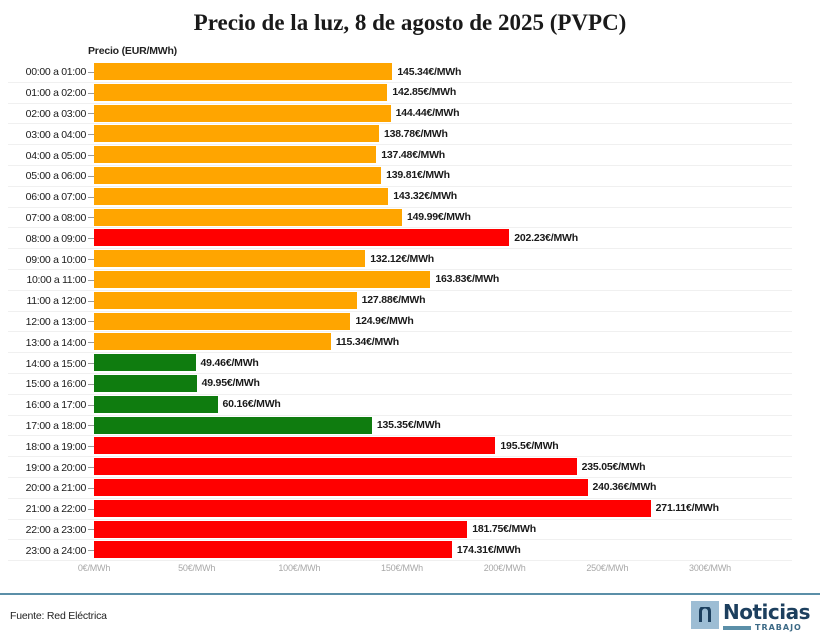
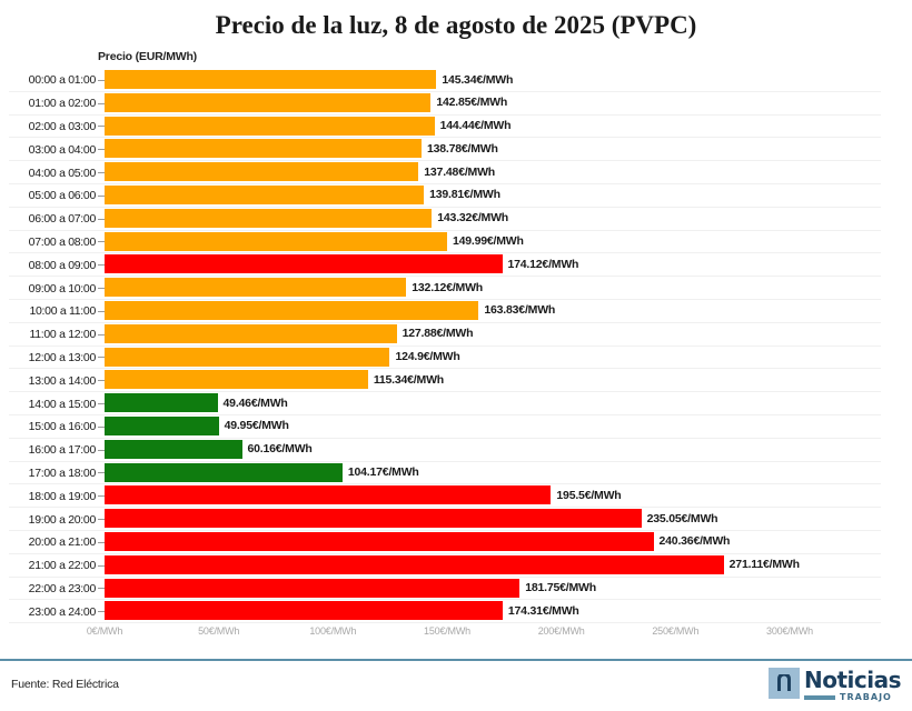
08:00 a 09:00: 202.23 -> 174.12
17:00 a 18:00: 135.35 -> 104.17
